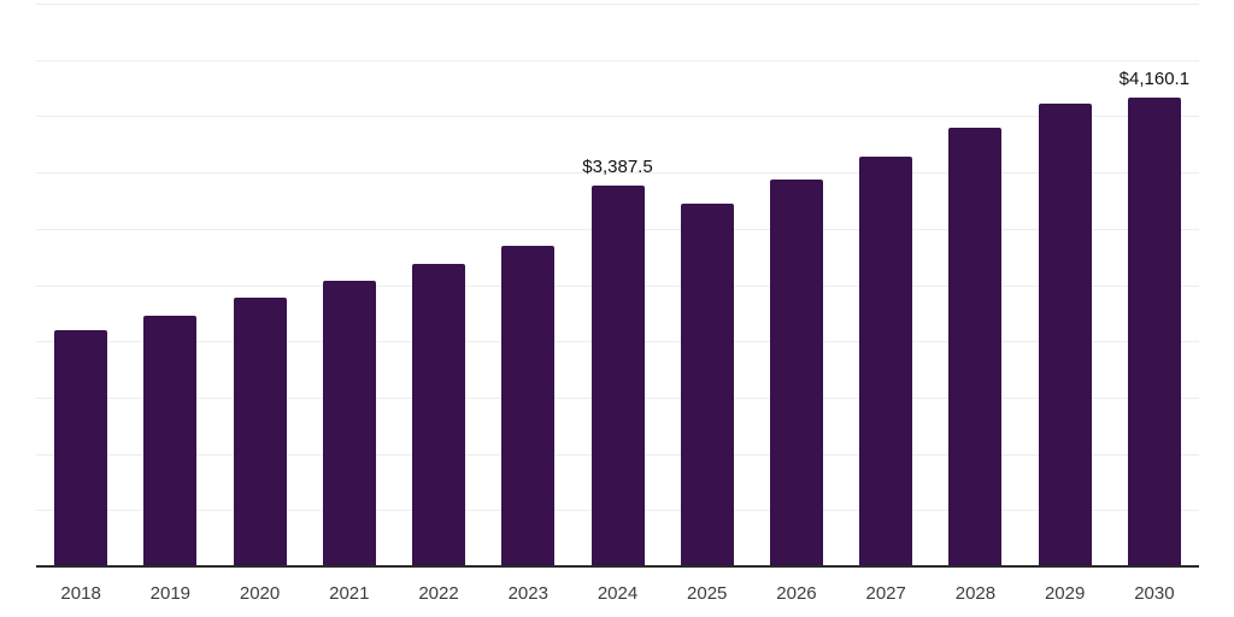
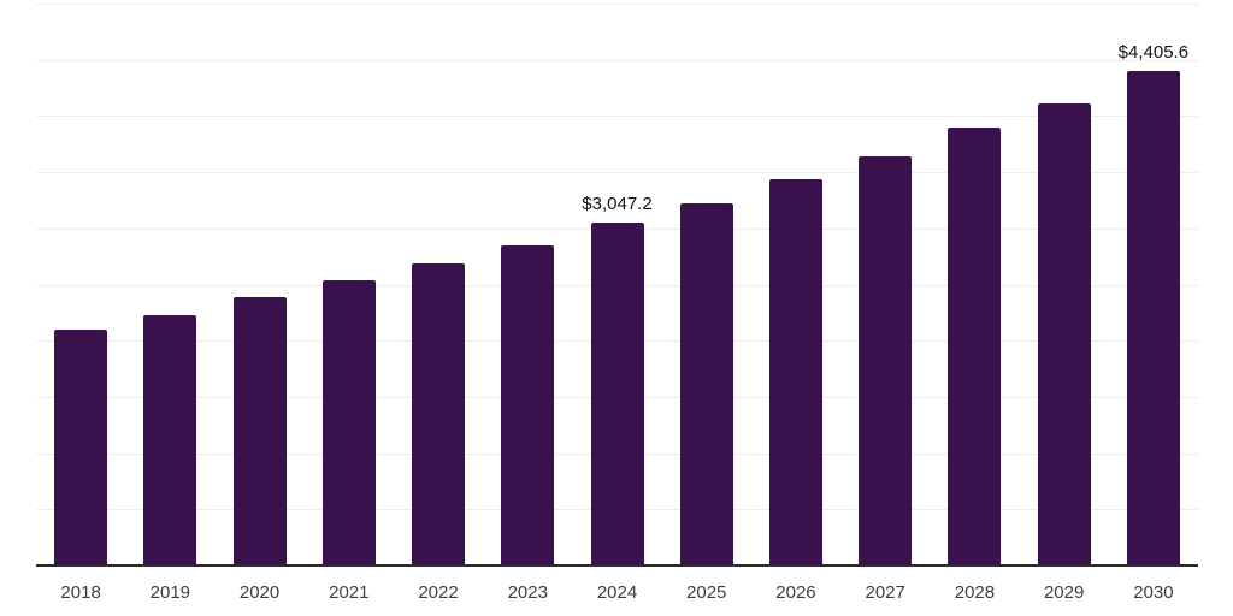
2024: $3,387.5 -> $3,047.2
2030: $4,160.1 -> $4,405.6
